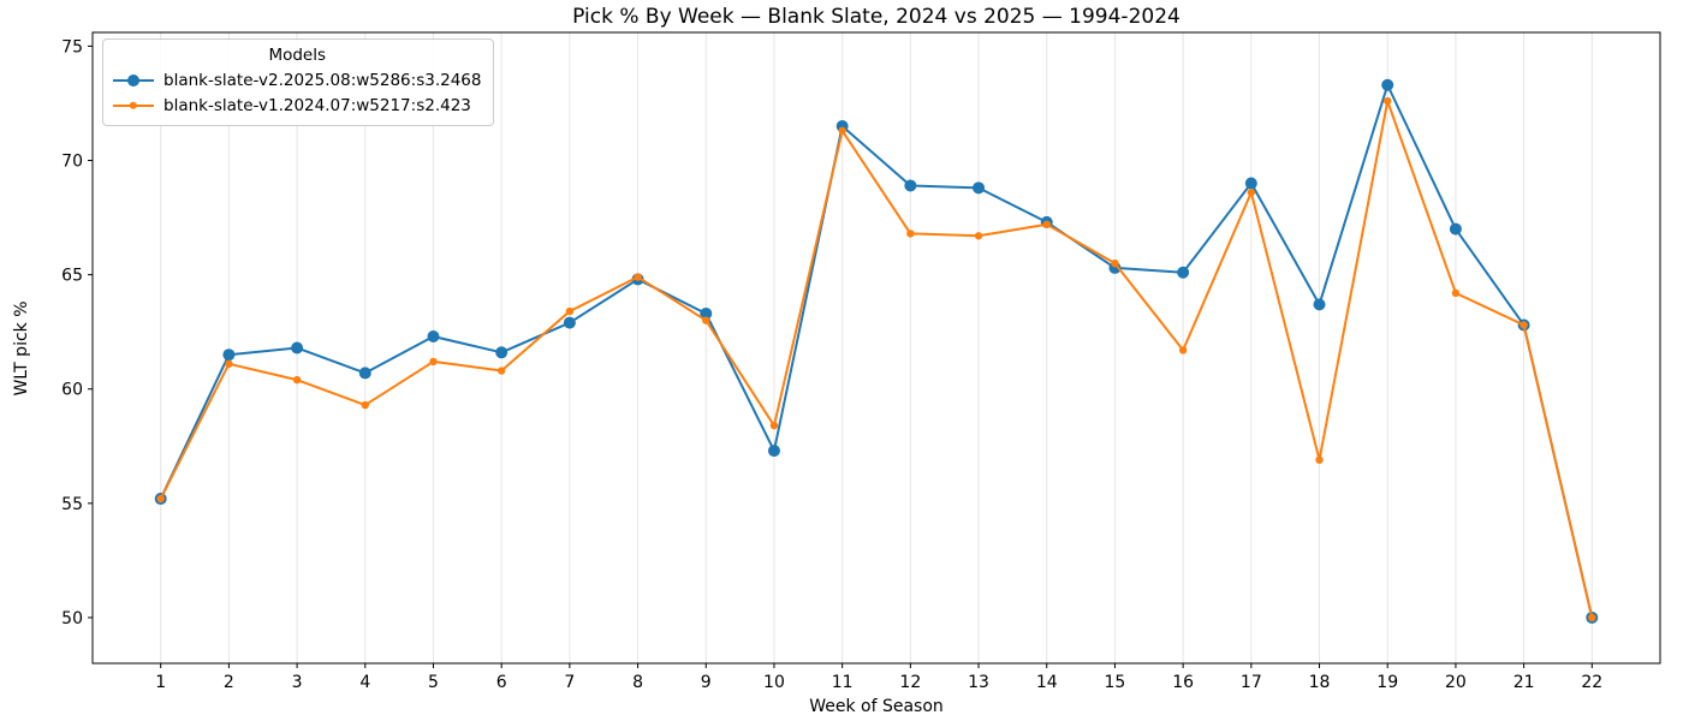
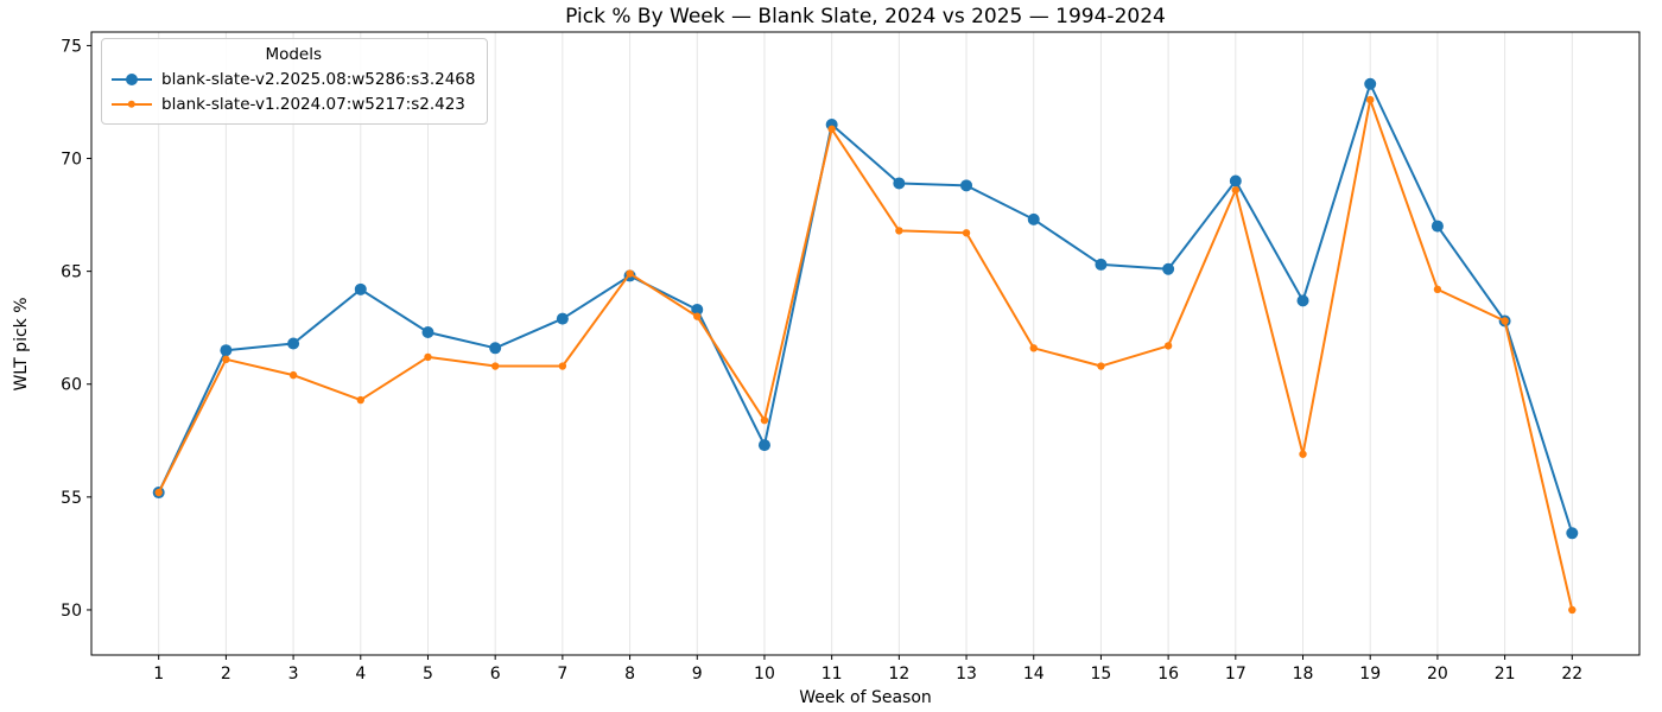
blank-slate-v2.2025.08:w5286:s3.2468/4: 60.7 -> 64.2
blank-slate-v1.2024.07:w5217:s2.423/7: 63.4 -> 60.8
blank-slate-v1.2024.07:w5217:s2.423/14: 67.2 -> 61.6
blank-slate-v1.2024.07:w5217:s2.423/15: 65.5 -> 60.8
blank-slate-v2.2025.08:w5286:s3.2468/22: 50.0 -> 53.4
